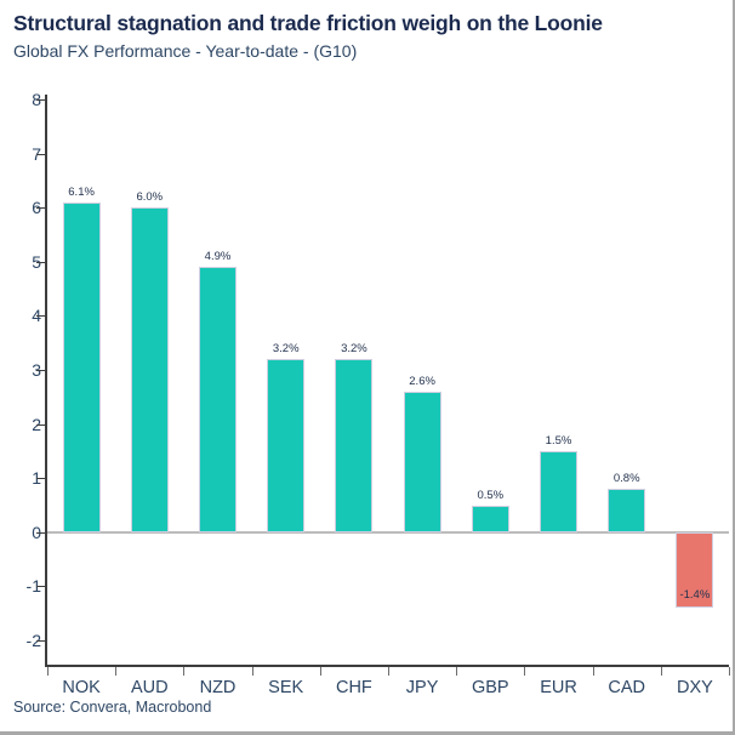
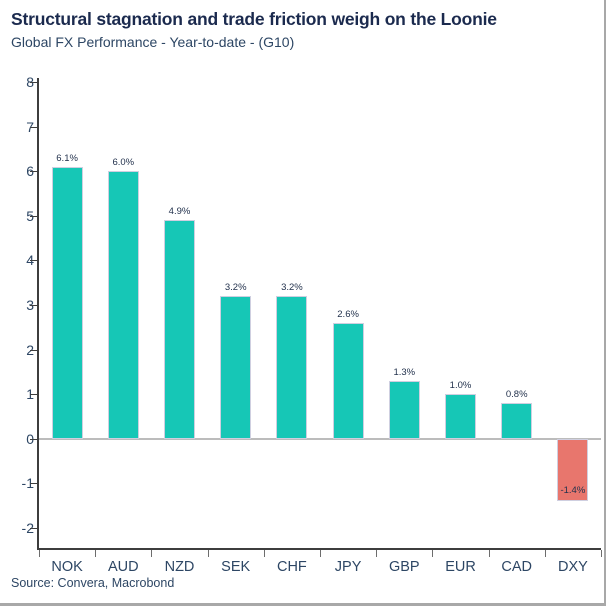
GBP: 0.5% -> 1.3%
EUR: 1.5% -> 1.0%
